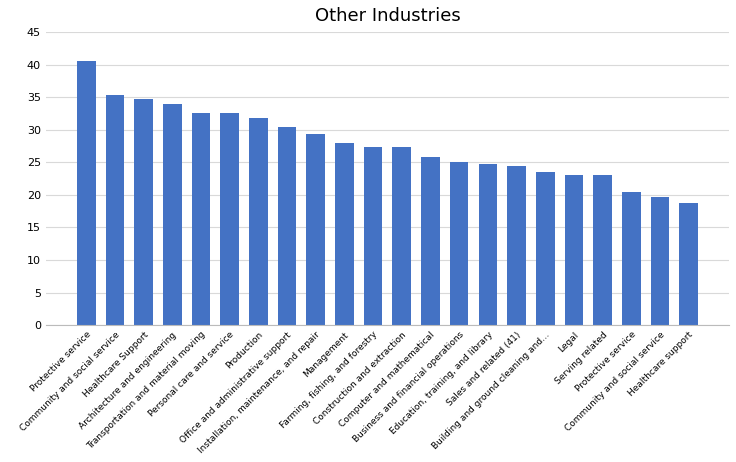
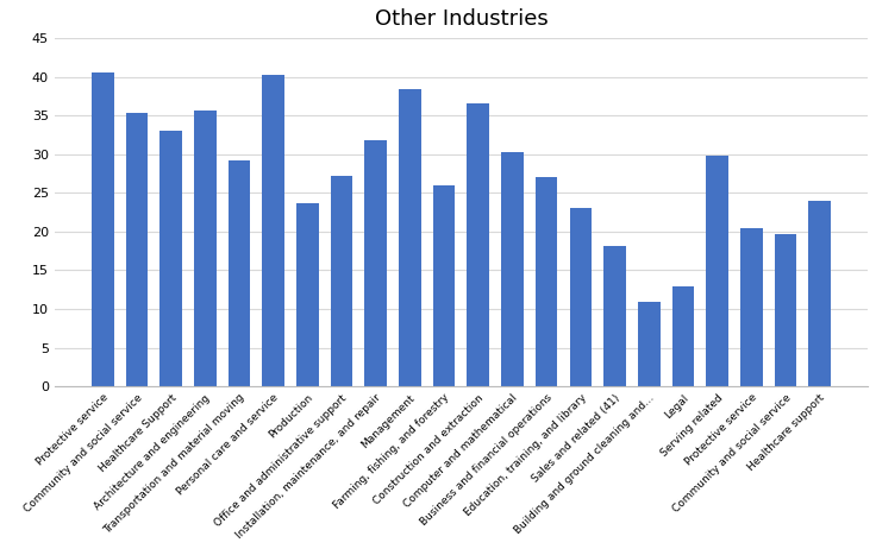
Healthcare Support: 34.7 -> 33.0
Architecture and engineering: 34.0 -> 35.6
Transportation and material moving: 32.6 -> 29.2
Personal care and service: 32.6 -> 40.2
Production: 31.8 -> 23.6
Office and administrative support: 30.5 -> 27.2
Installation, maintenance, and repair: 29.4 -> 31.8
Management: 28.0 -> 38.4
Farming, fishing, and forestry: 27.4 -> 26.0
Construction and extraction: 27.3 -> 36.6
Computer and mathematical: 25.8 -> 30.2
Business and financial operations: 25.0 -> 27.0
Education, training, and library: 24.7 -> 23.0
Sales and related (41): 24.4 -> 18.2
Building and ground cleaning and...: 23.5 -> 11.0
Legal: 23.1 -> 13.0
Serving related: 23.0 -> 29.8
Healthcare support: 18.8 -> 24.0
